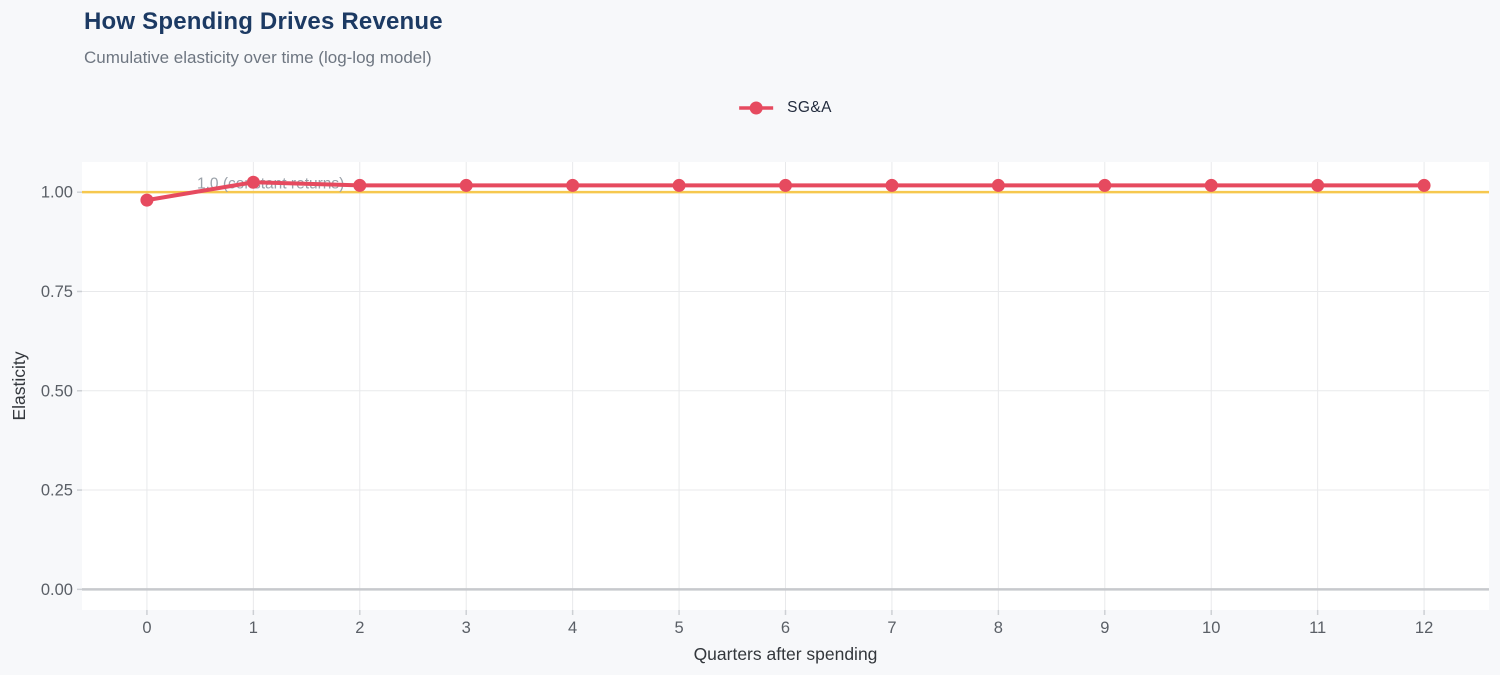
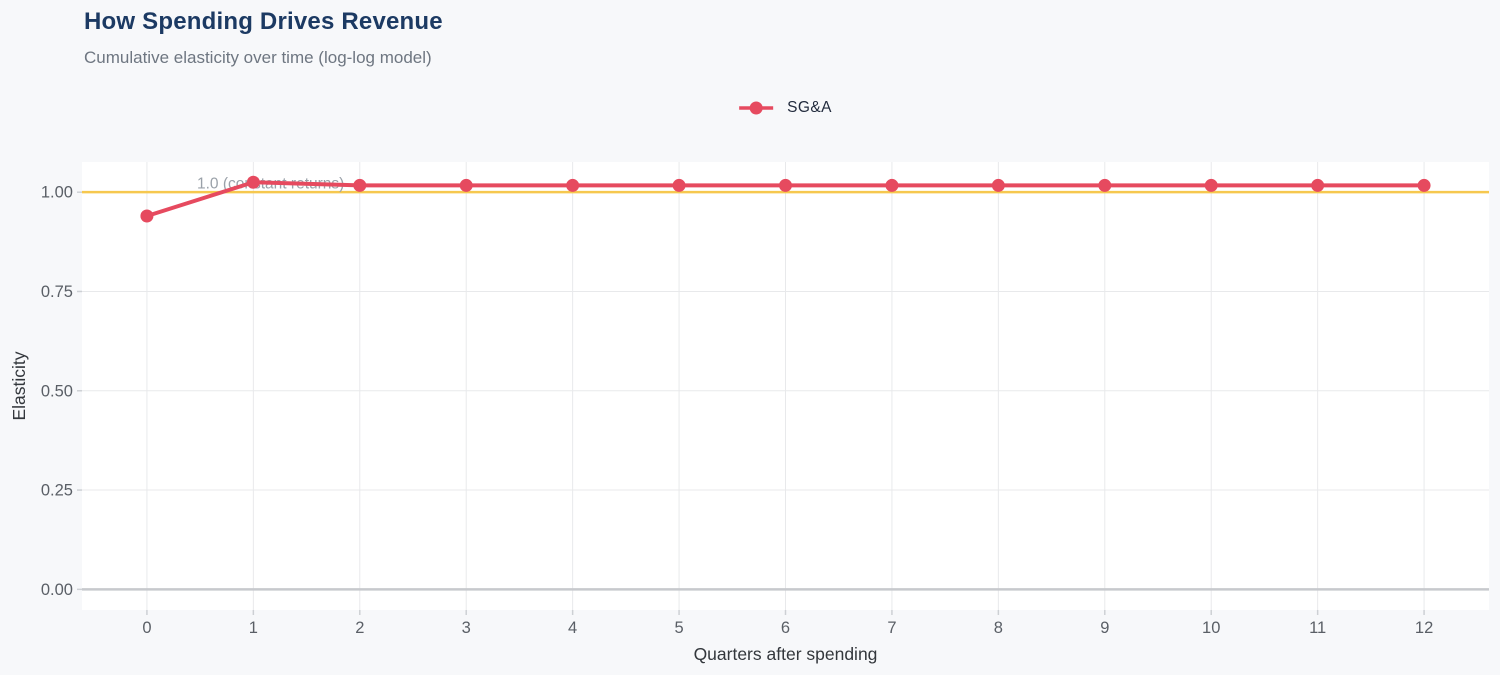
0: 0.98 -> 0.94
